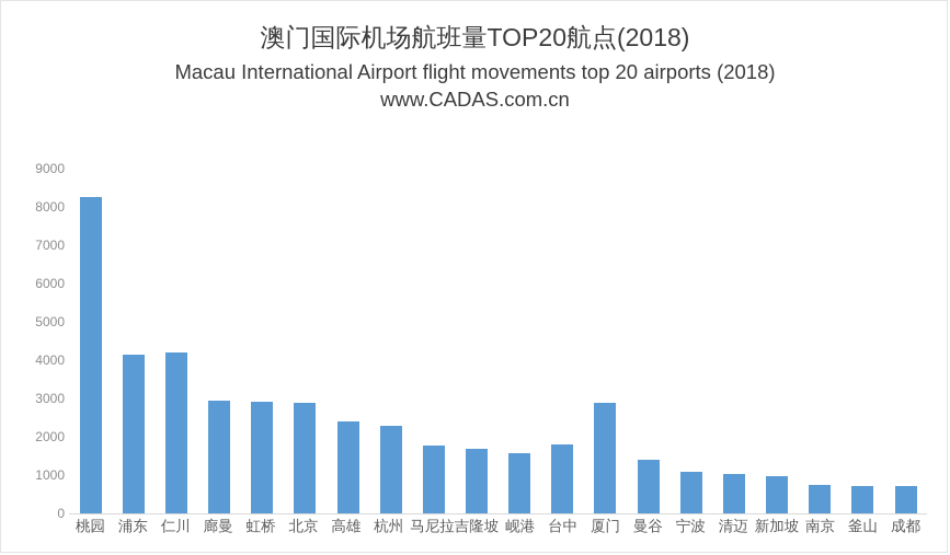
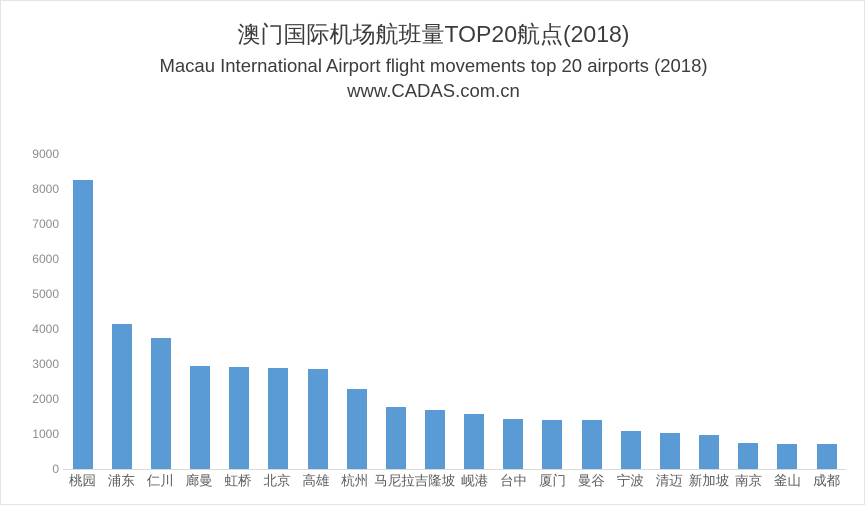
仁川: 4200 -> 3700
高雄: 2400 -> 2900
台中: 1800 -> 1400
厦门: 2900 -> 1400
